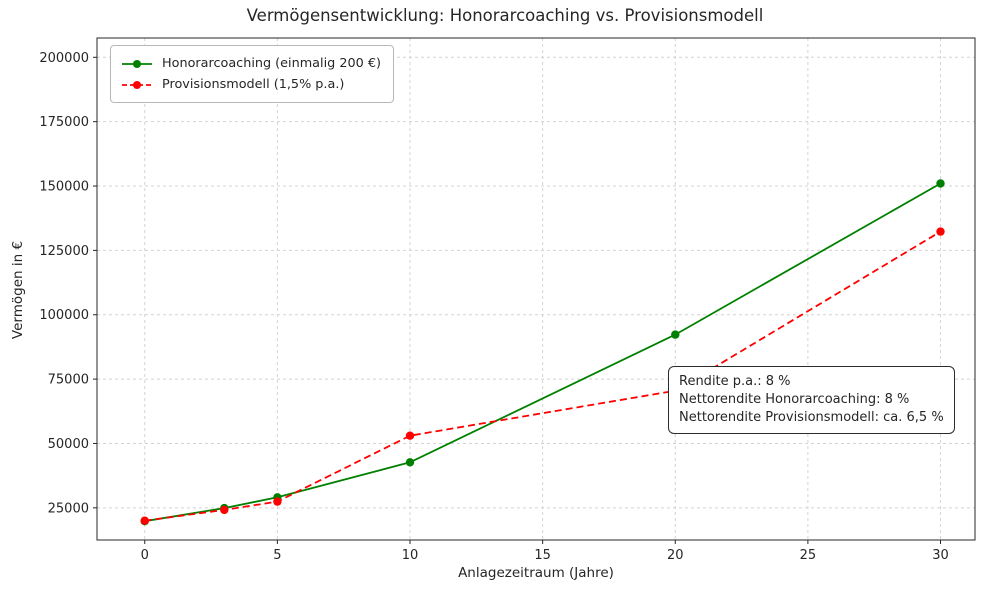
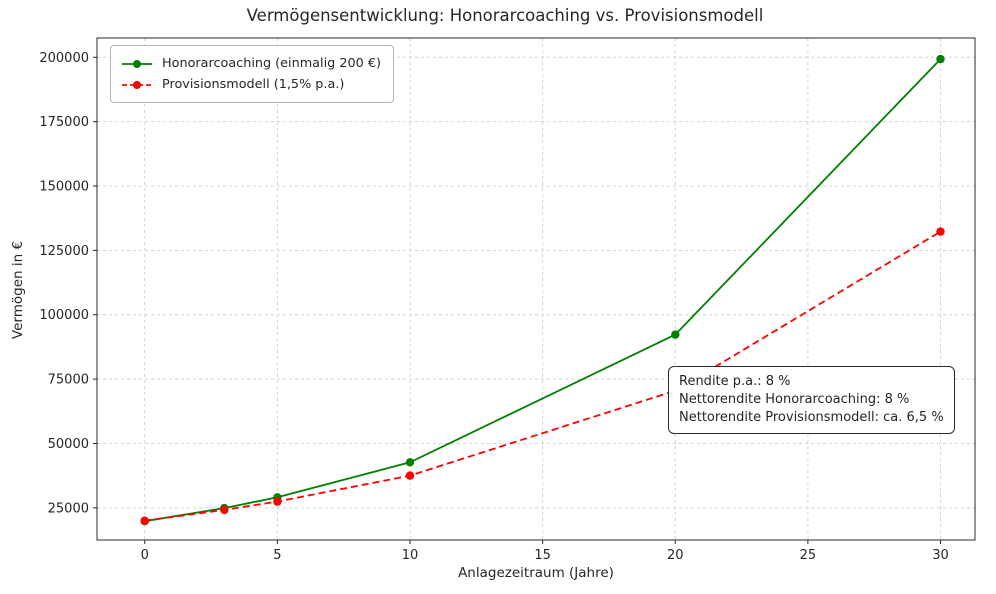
Provisionsmodell (1,5% p.a.)/10: 53000 -> 38000
Honorarcoaching (einmalig 200 €)/30: 151000 -> 199000
